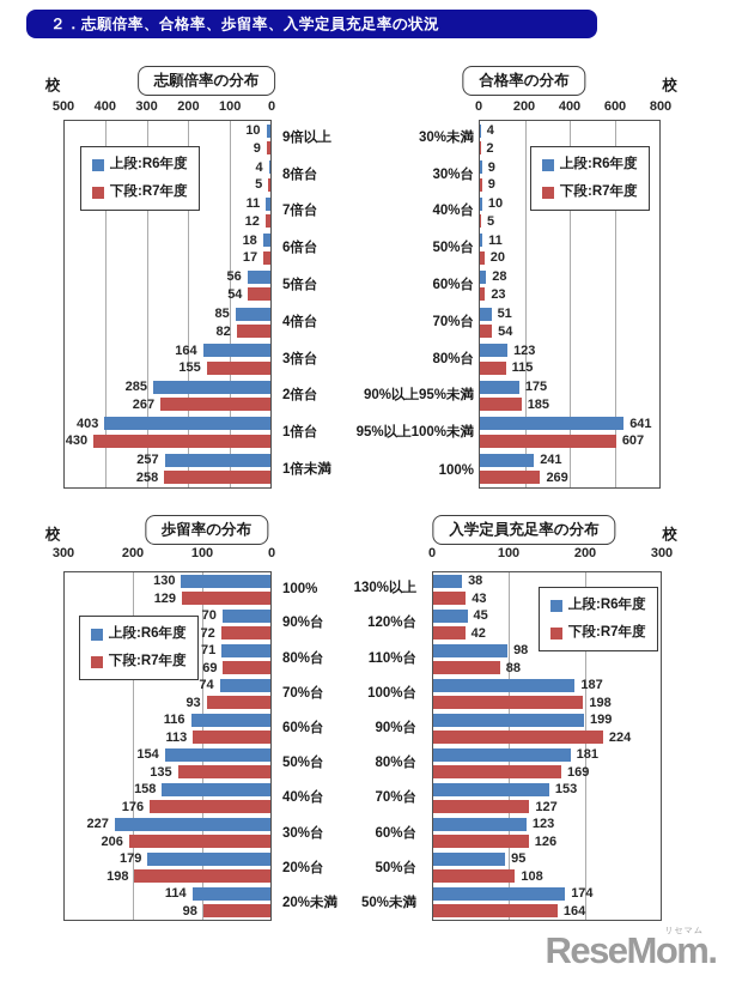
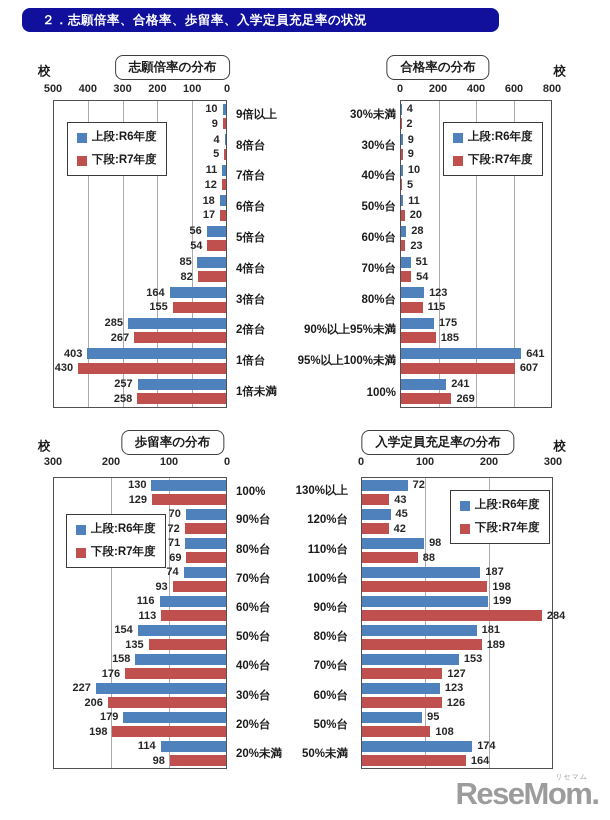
入学定員充足率の分布/上段:R6年度/130%以上: 38 -> 72
入学定員充足率の分布/下段:R7年度/90%台: 224 -> 284
入学定員充足率の分布/下段:R7年度/80%台: 169 -> 189
